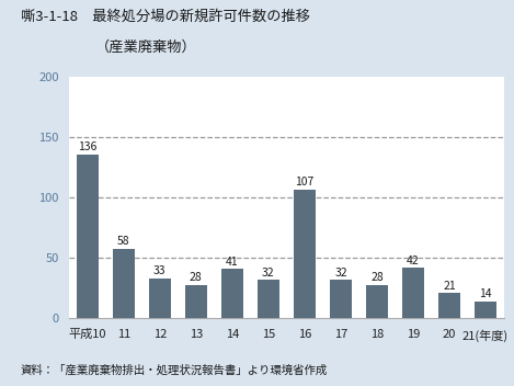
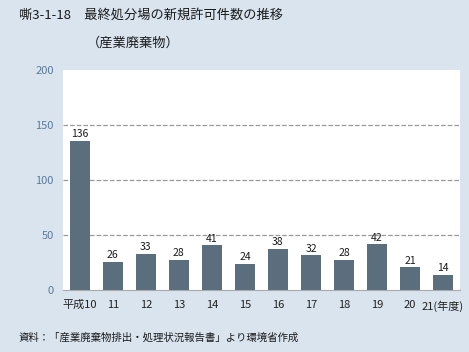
11: 58 -> 26
15: 32 -> 24
16: 107 -> 38
